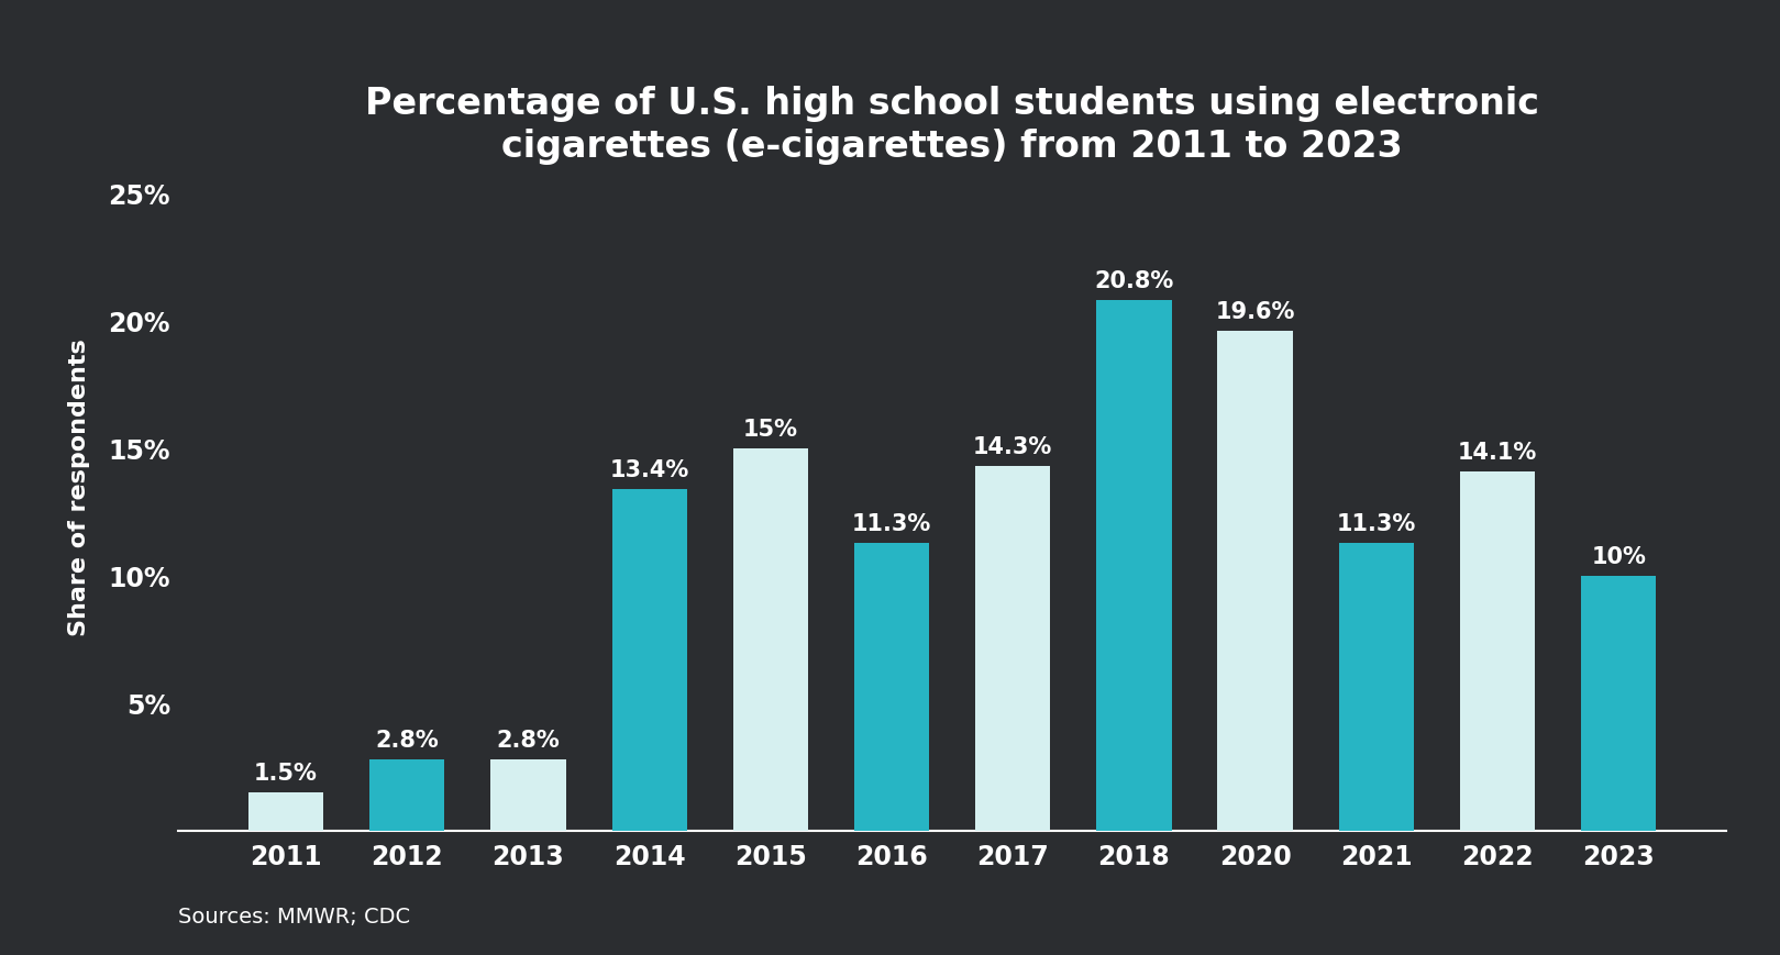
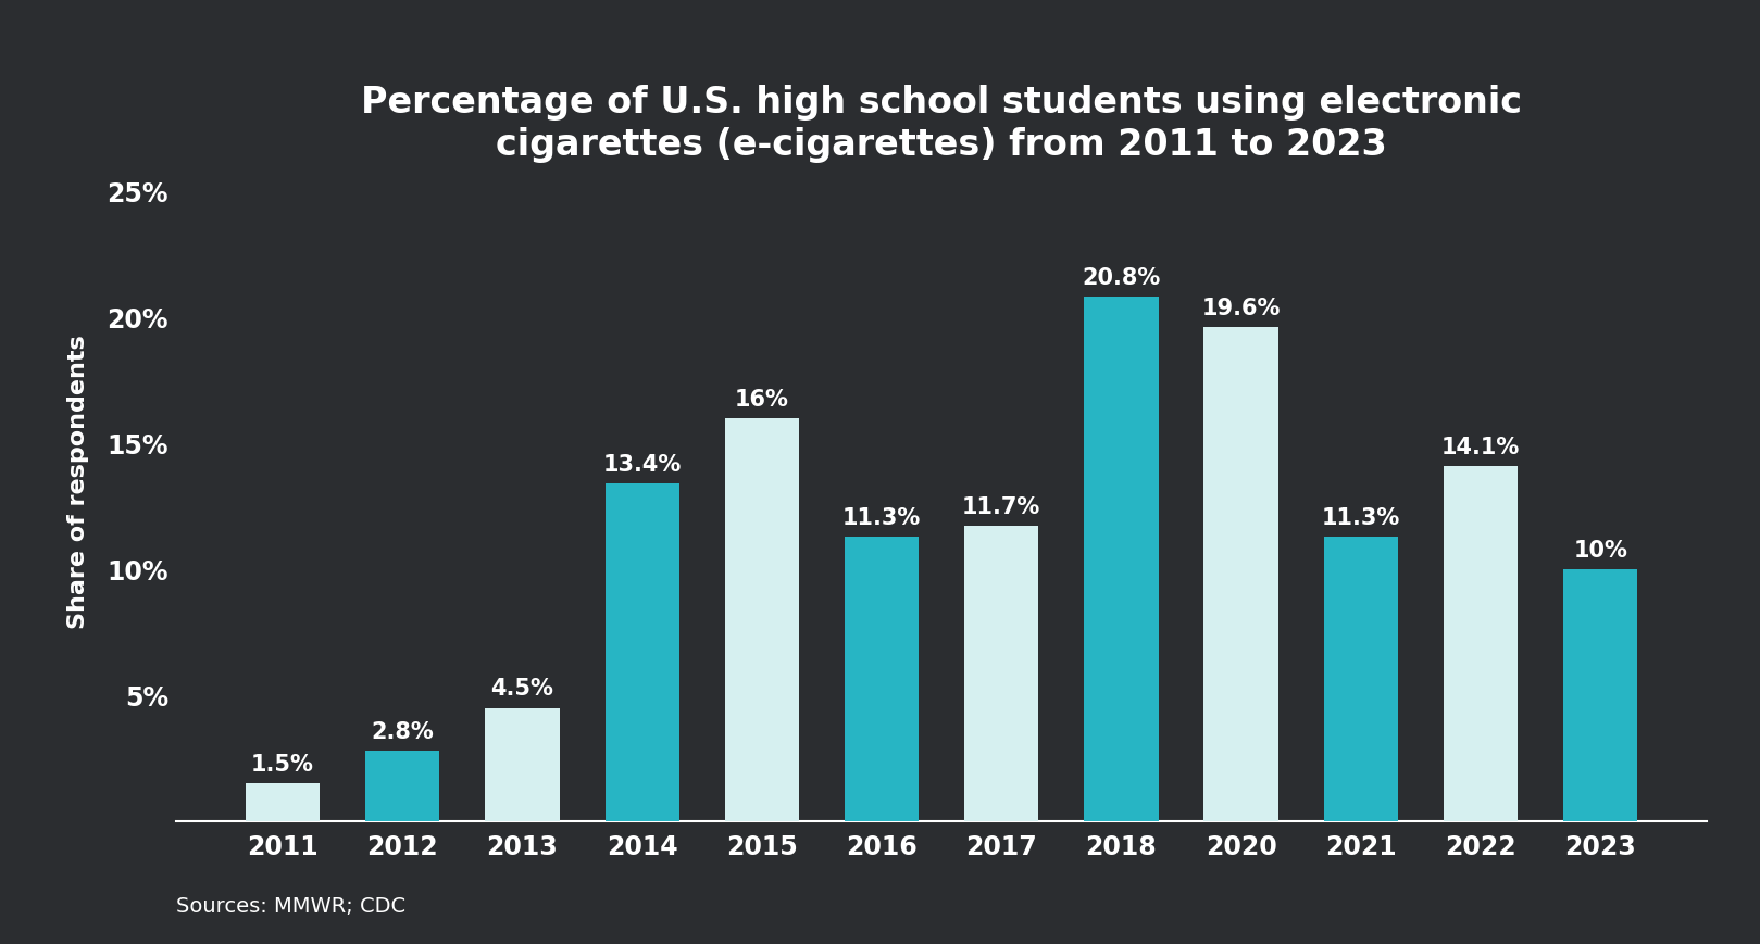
2013: 2.8% -> 4.5%
2015: 15% -> 16%
2017: 14.3% -> 11.7%
